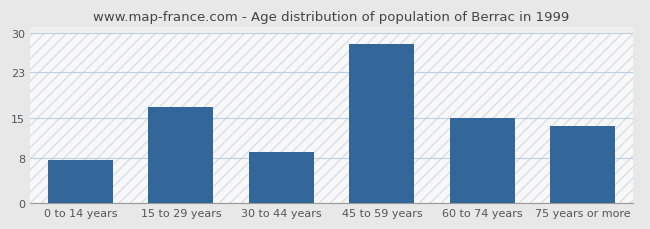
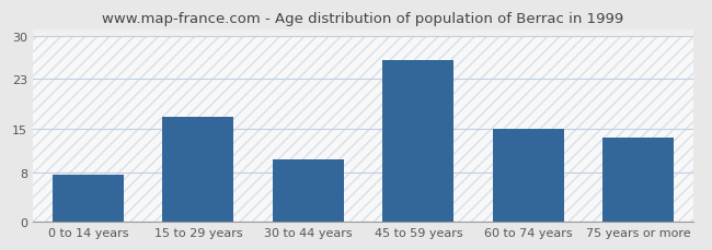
30 to 44 years: 9.0 -> 10.0
45 to 59 years: 28.0 -> 26.0
